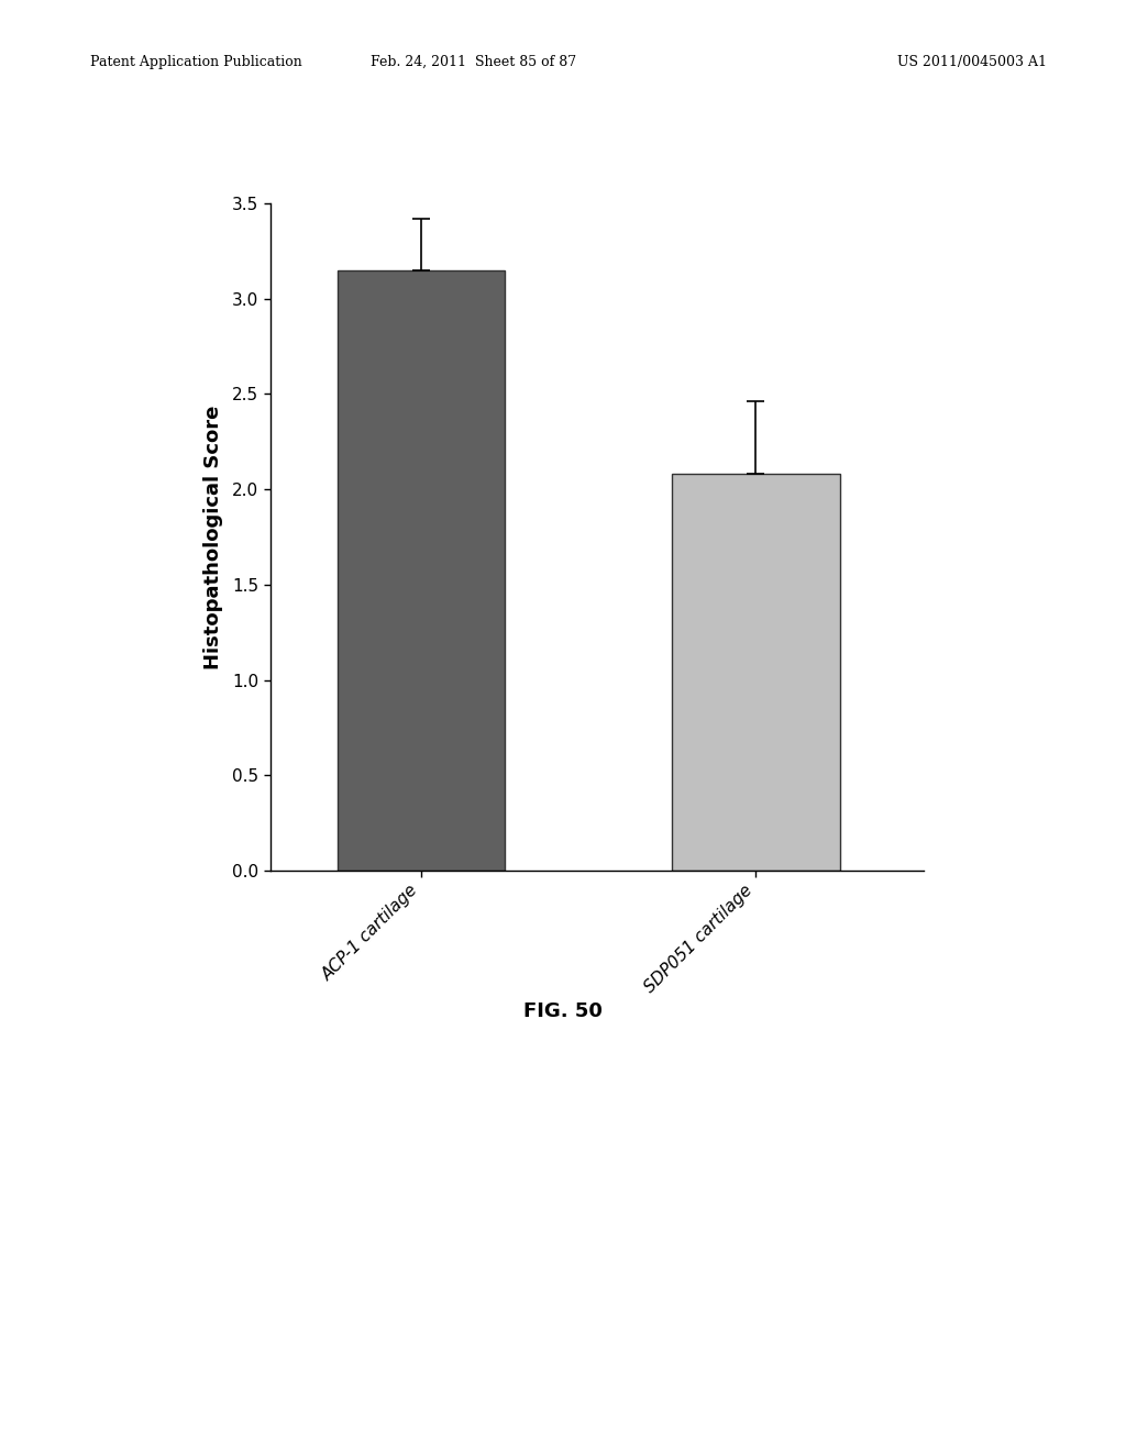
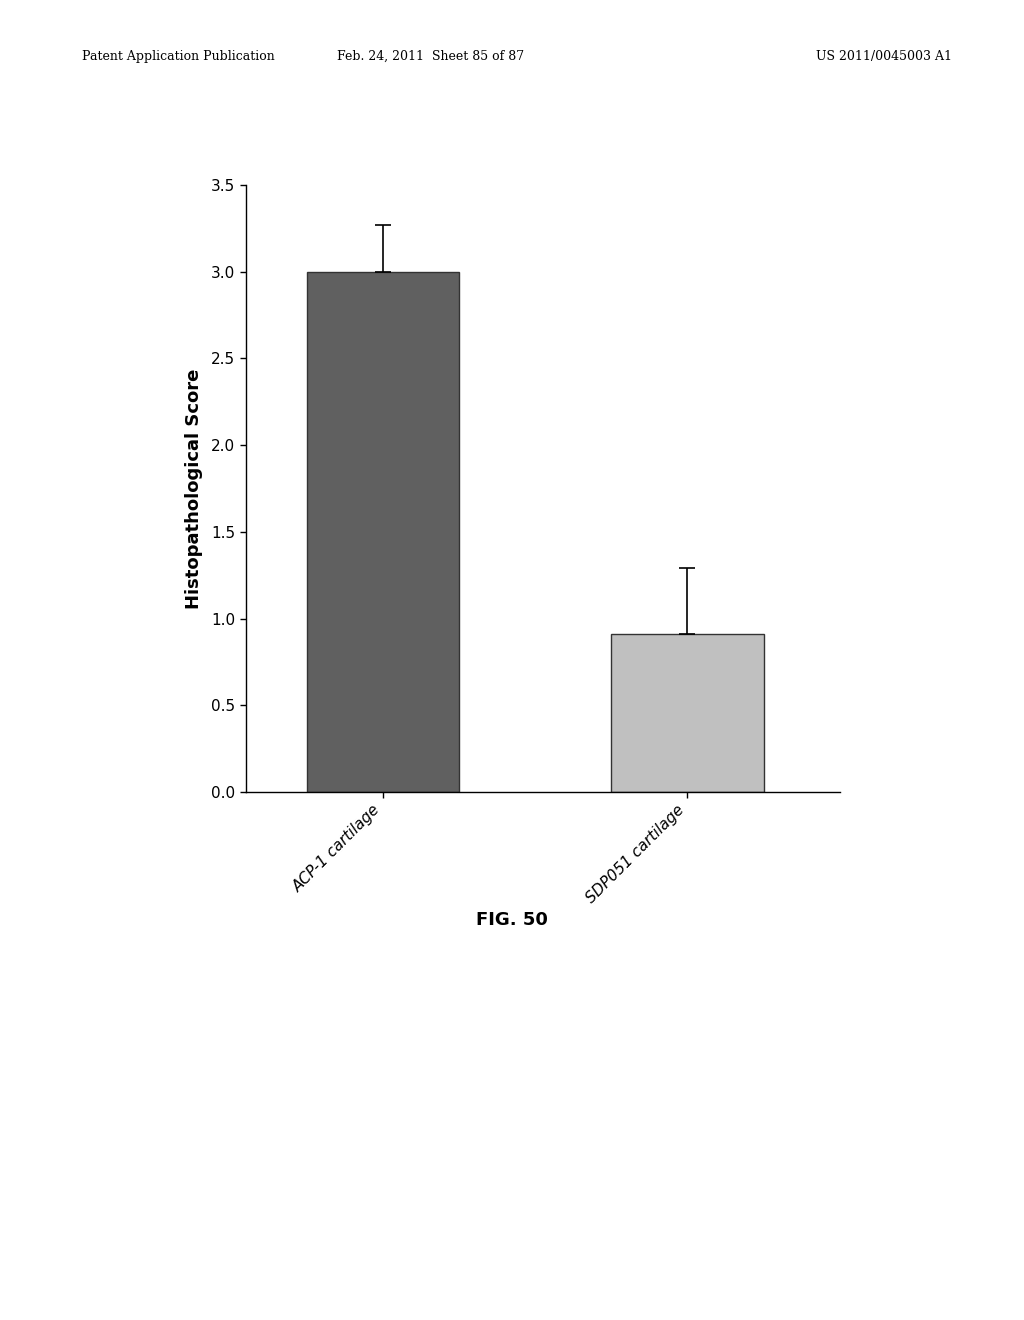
ACP-1 cartilage: 3.15 -> 3.00
SDP051 cartilage: 2.08 -> 0.91
